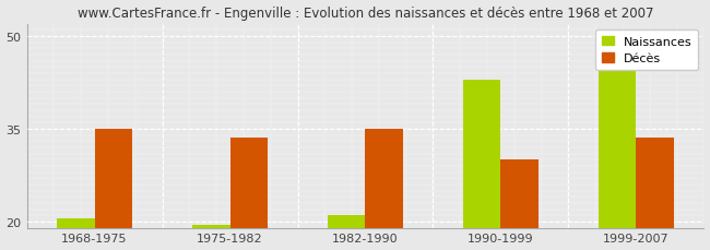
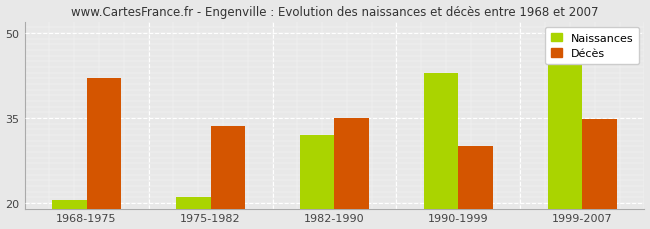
Décès/1968-1975: 35.0 -> 42.0
Naissances/1975-1982: 19.5 -> 21.0
Naissances/1982-1990: 21.0 -> 32.0
Décès/1999-2007: 33.5 -> 34.8
